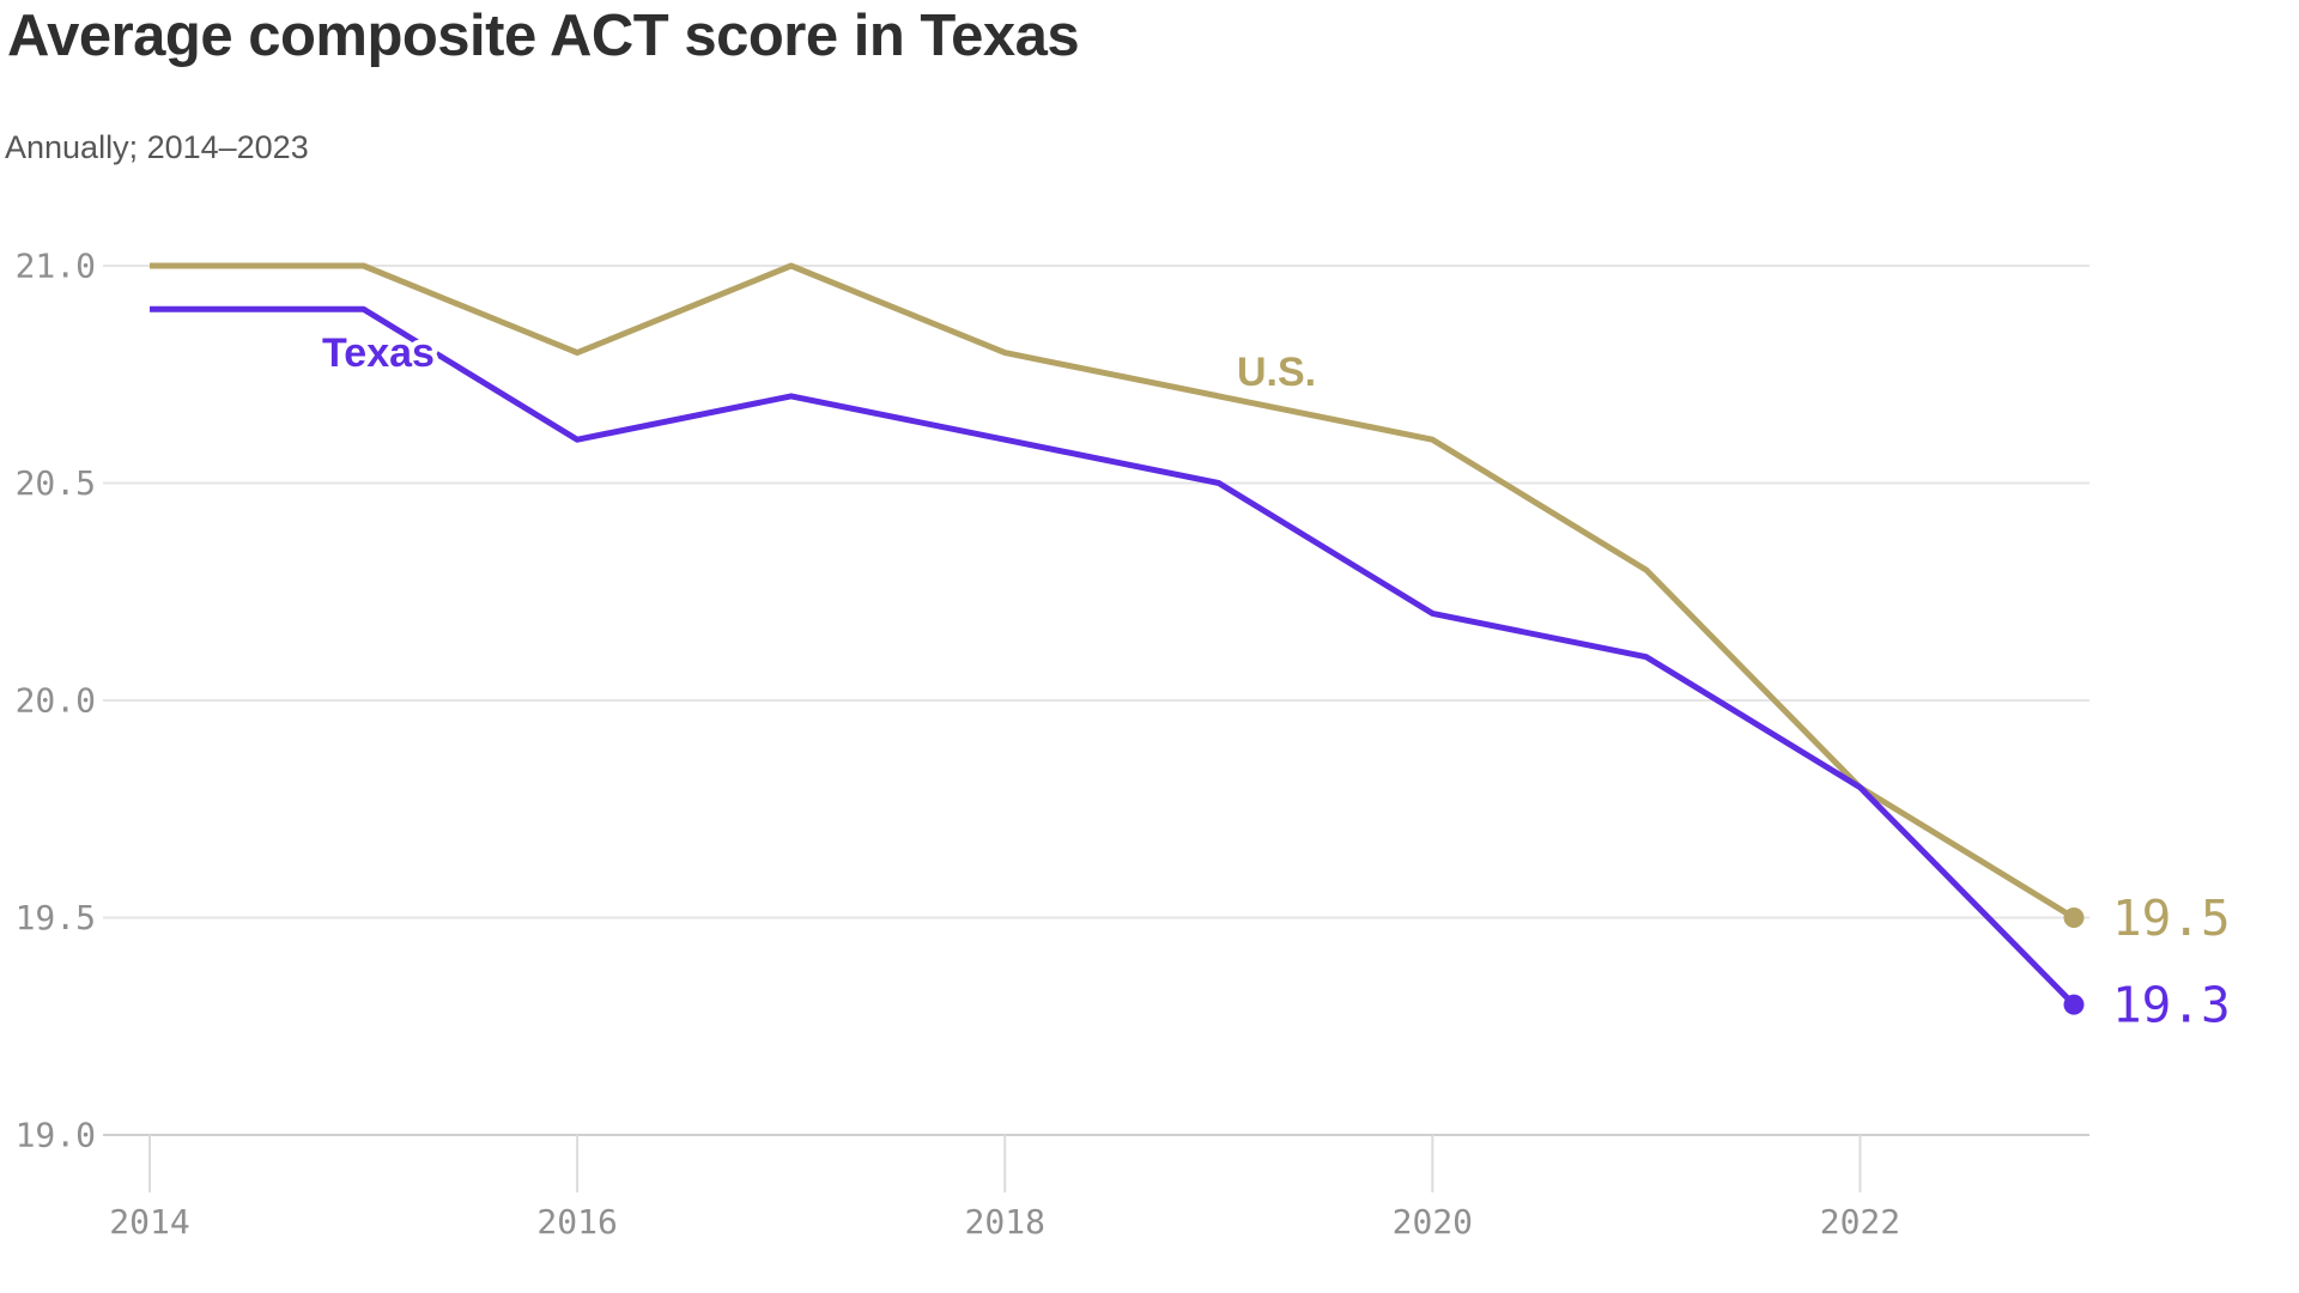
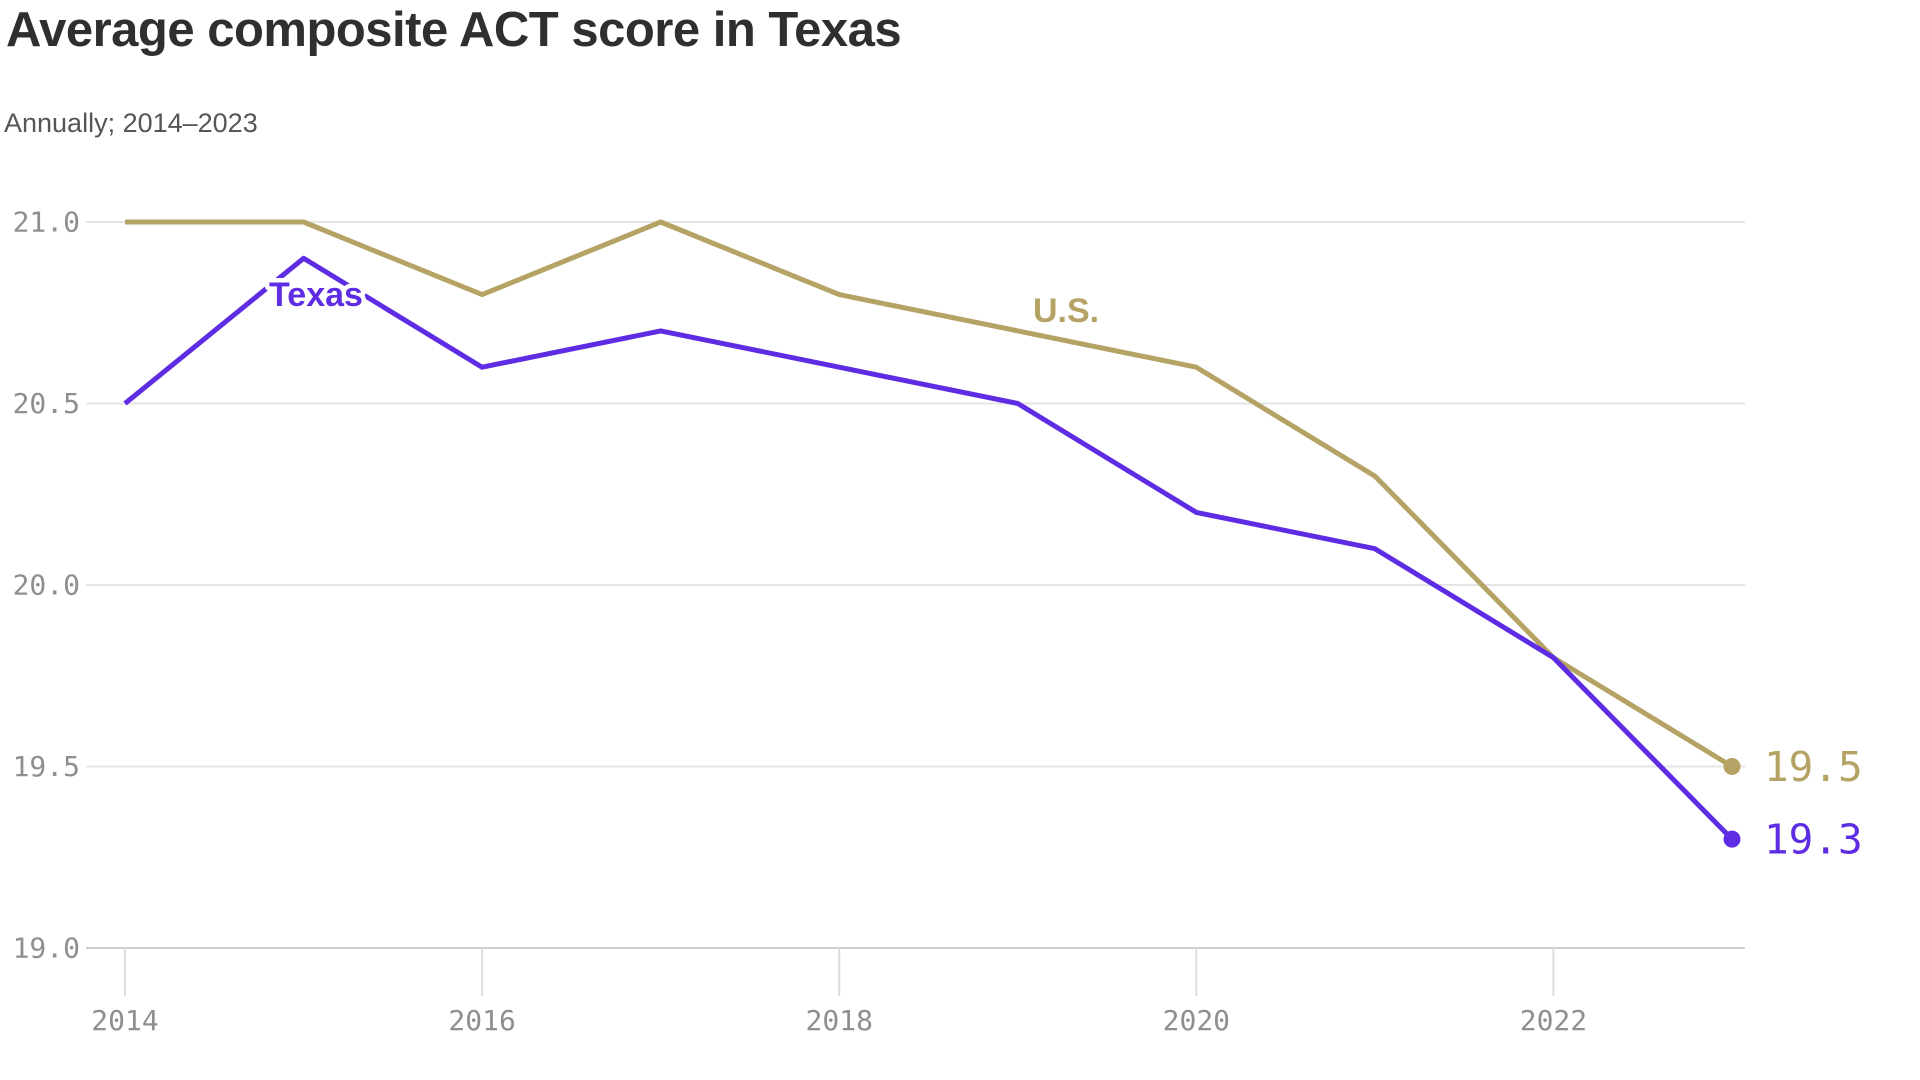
Texas/2014: 20.9 -> 20.5
